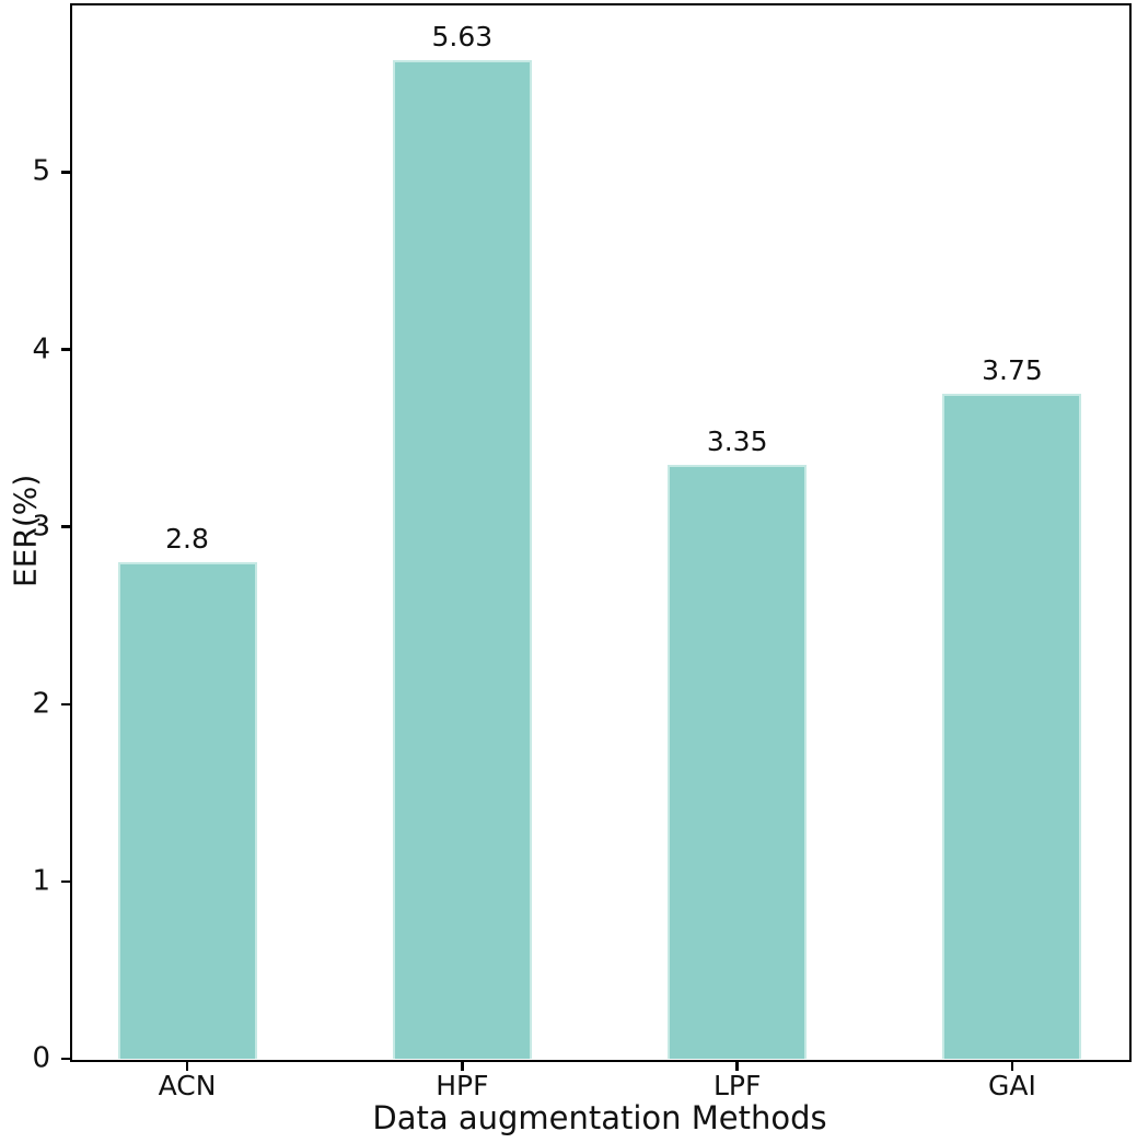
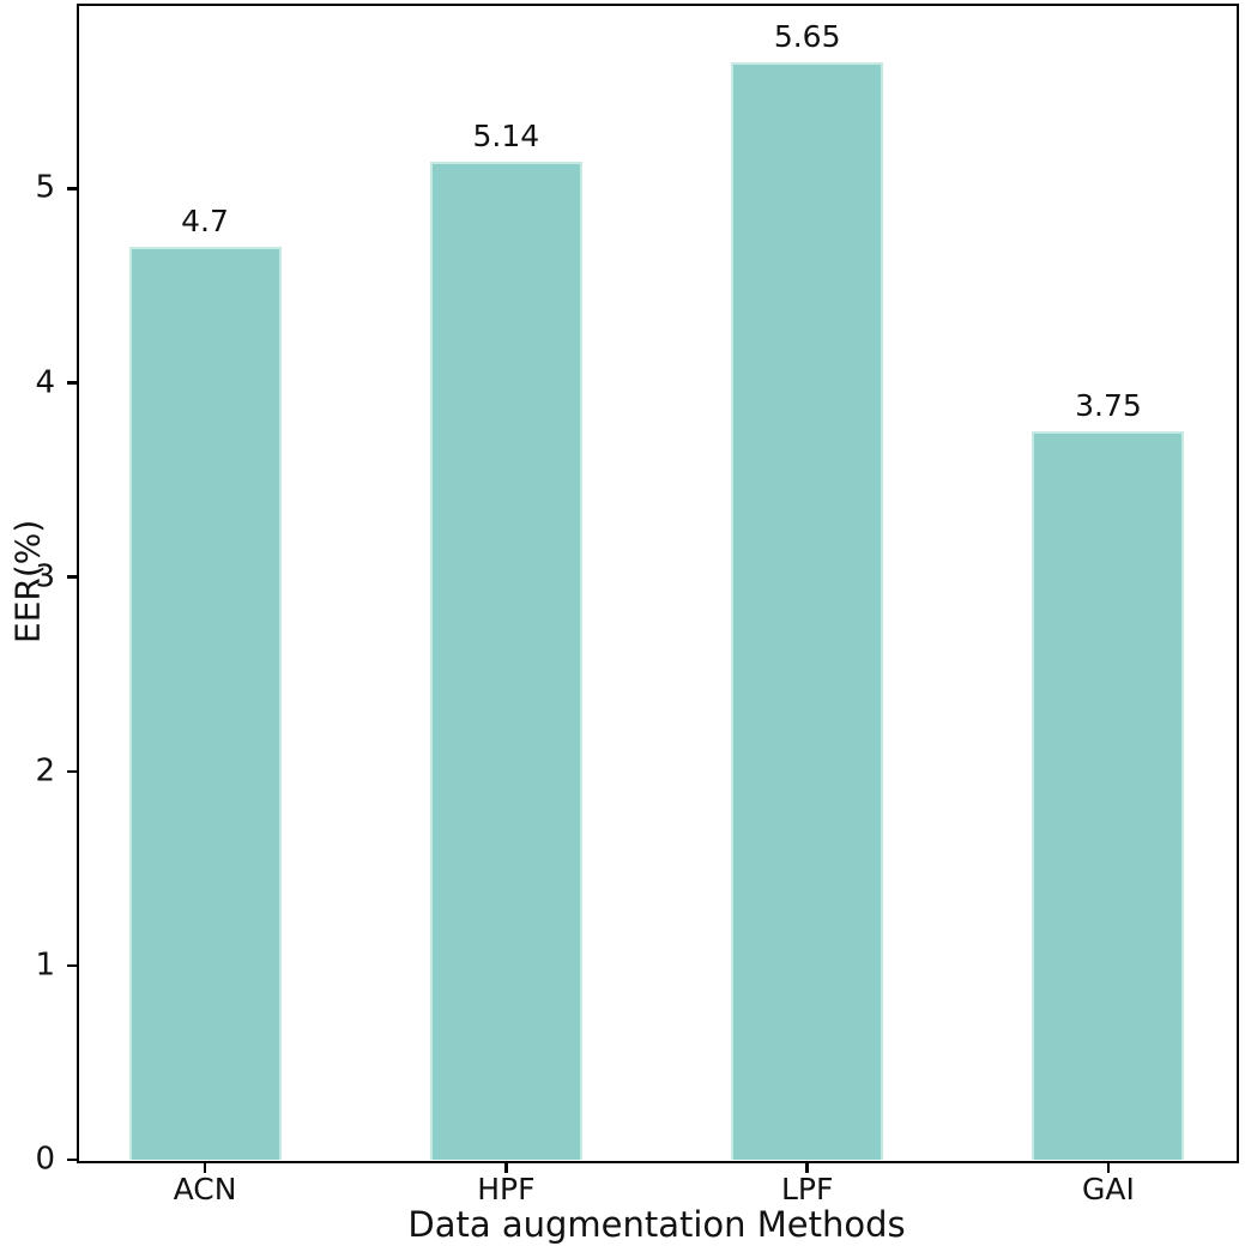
ACN: 2.8 -> 4.7
HPF: 5.63 -> 5.14
LPF: 3.35 -> 5.65
